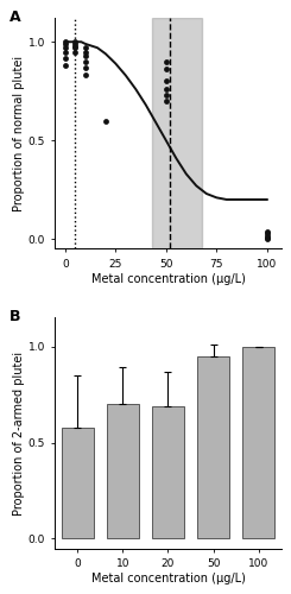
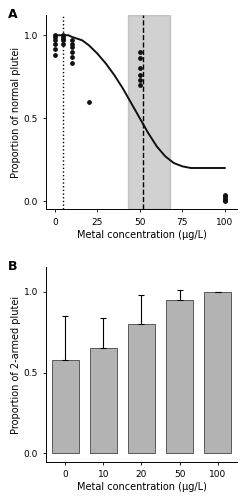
10: 0.70 -> 0.65
20: 0.69 -> 0.80
